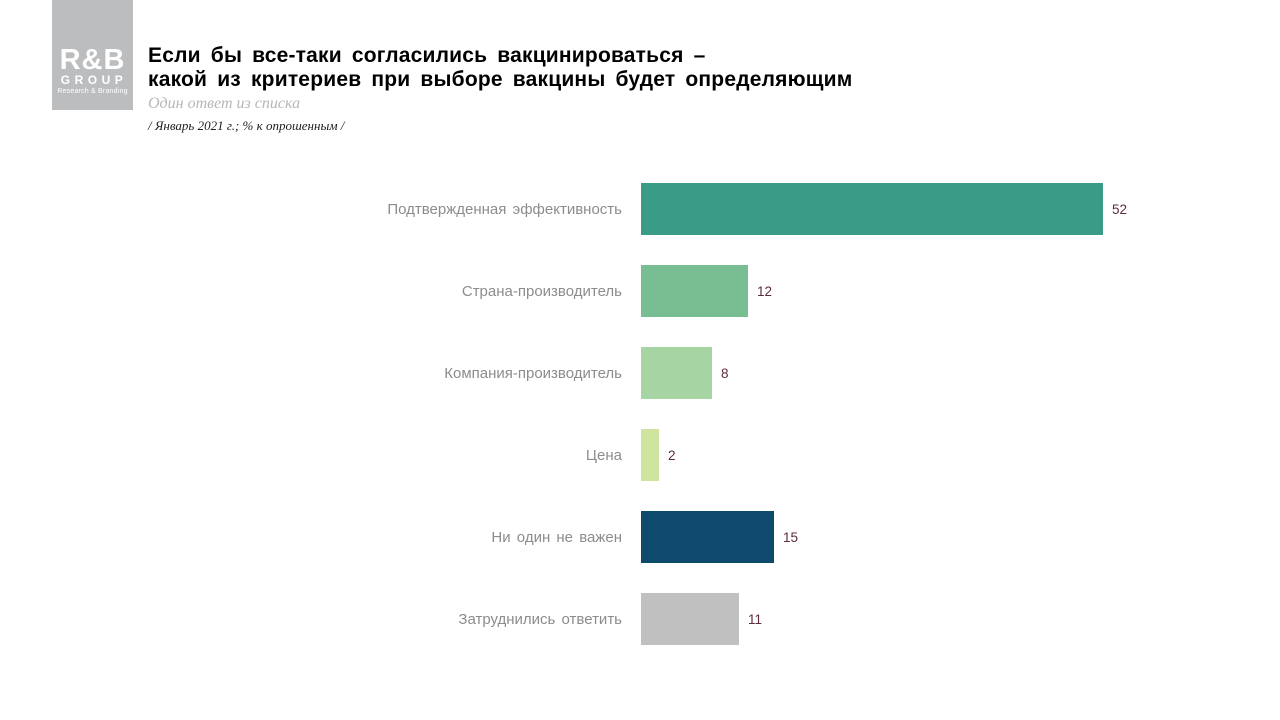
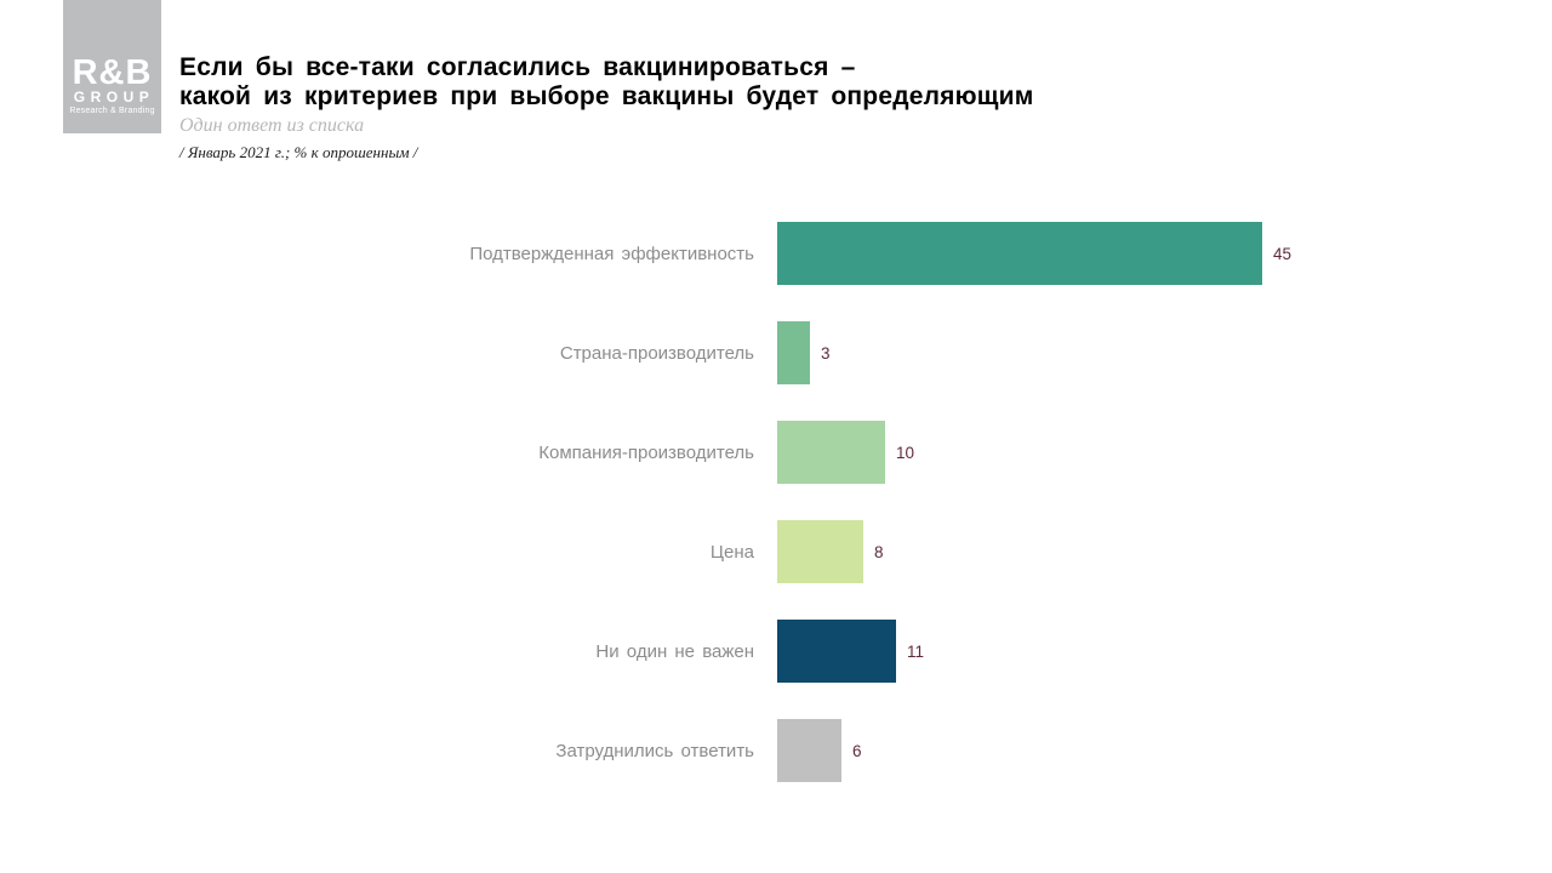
Подтвержденная эффективность: 52 -> 45
Страна-производитель: 12 -> 3
Компания-производитель: 8 -> 10
Цена: 2 -> 8
Ни один не важен: 15 -> 11
Затруднились ответить: 11 -> 6
